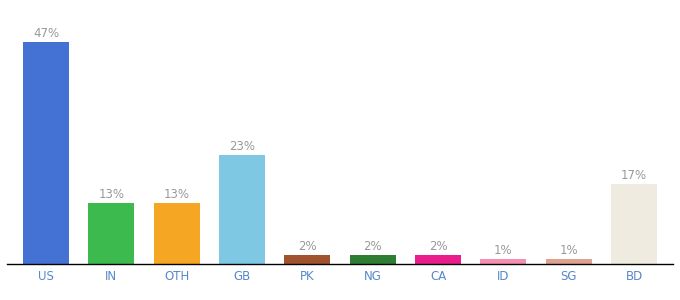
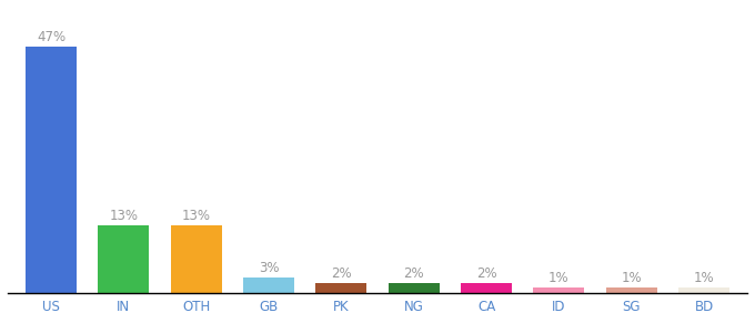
GB: 23% -> 3%
BD: 17% -> 1%
